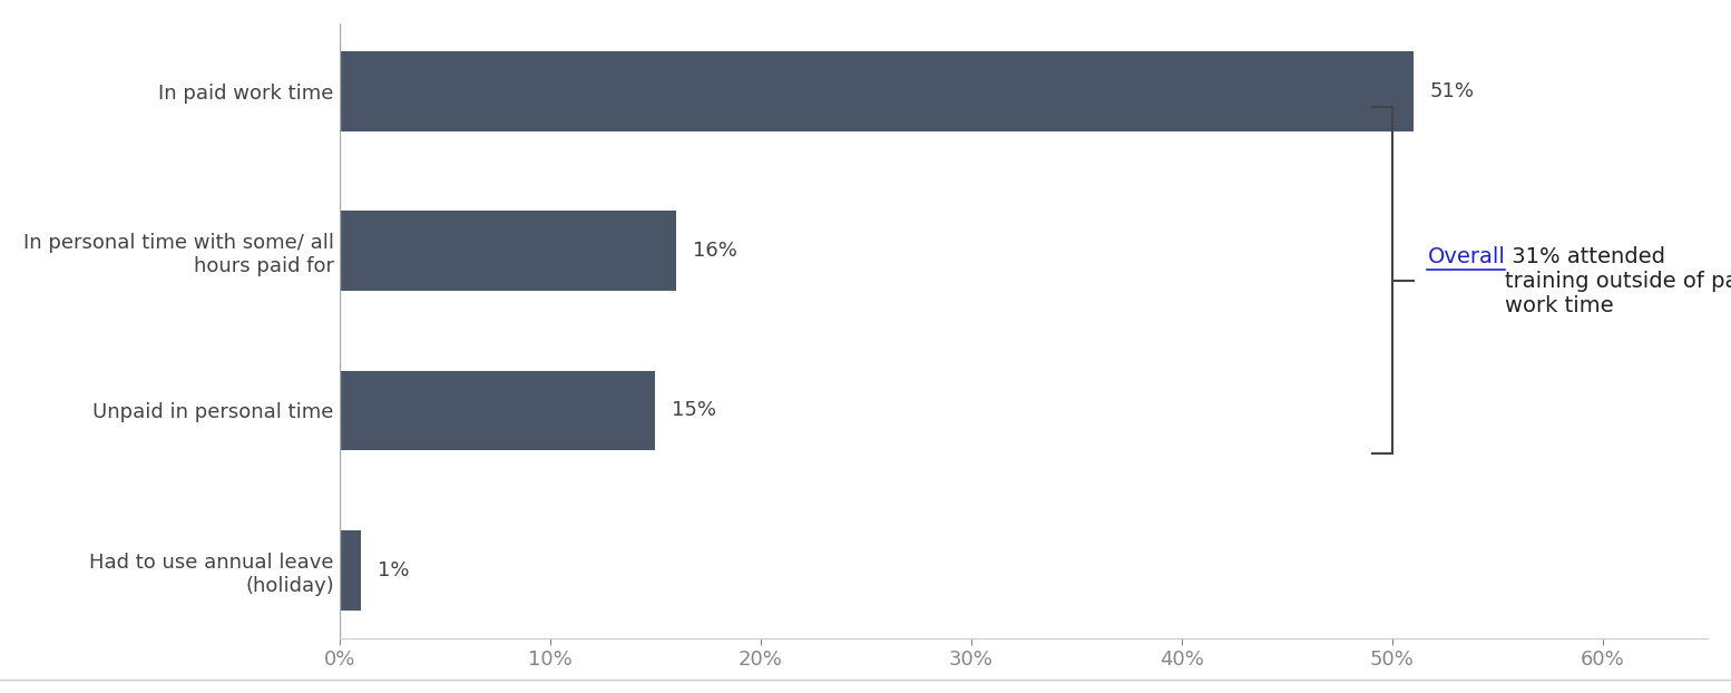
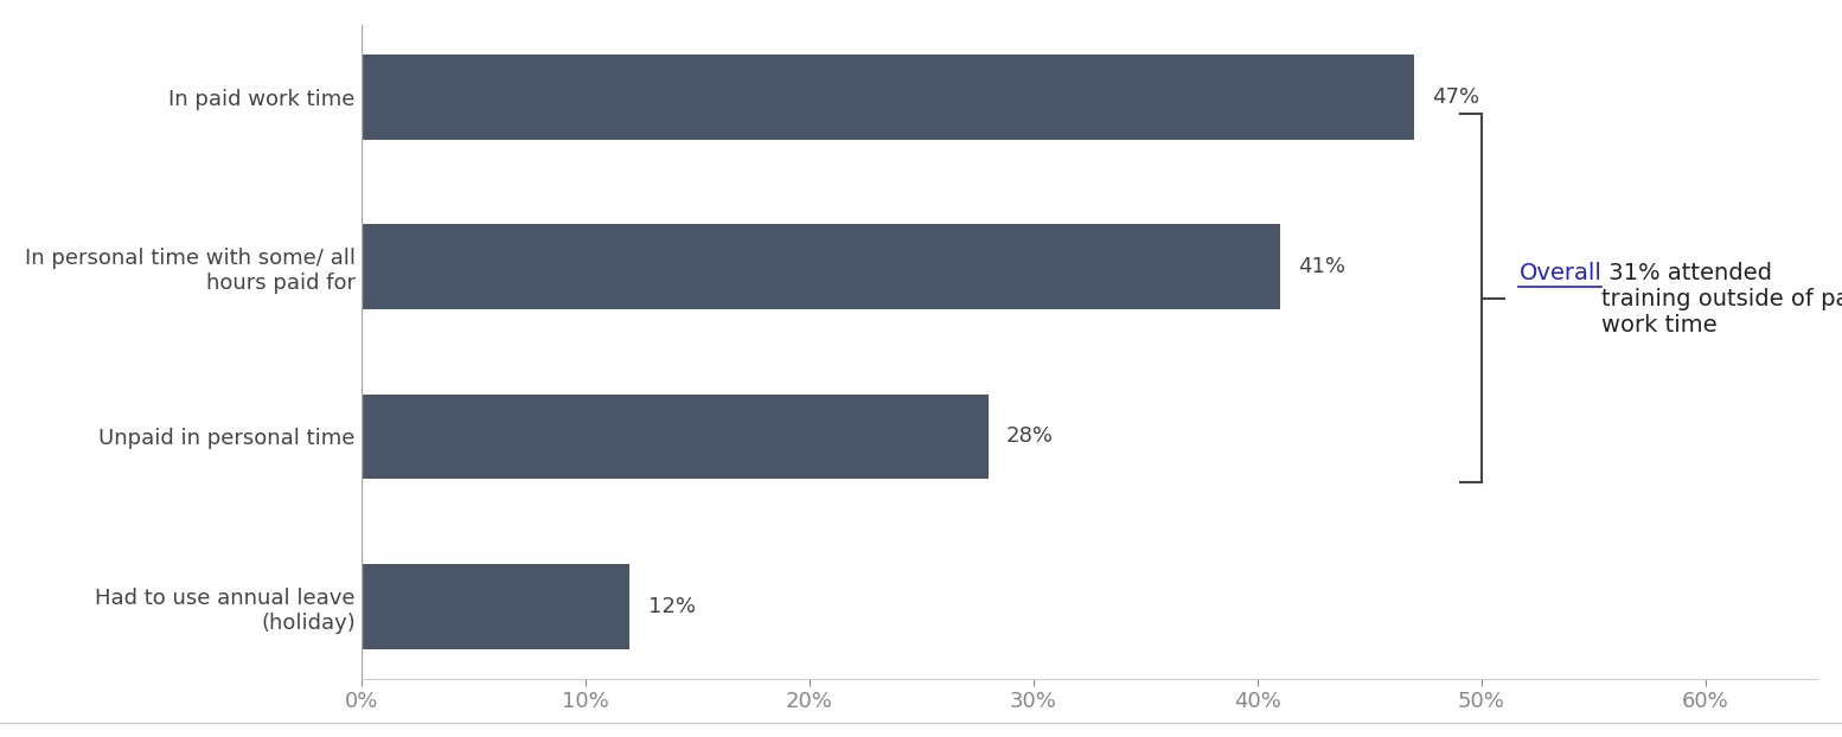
In paid work time: 51% -> 47%
In personal time with some/ all hours paid for: 16% -> 41%
Unpaid in personal time: 15% -> 28%
Had to use annual leave (holiday): 1% -> 12%
